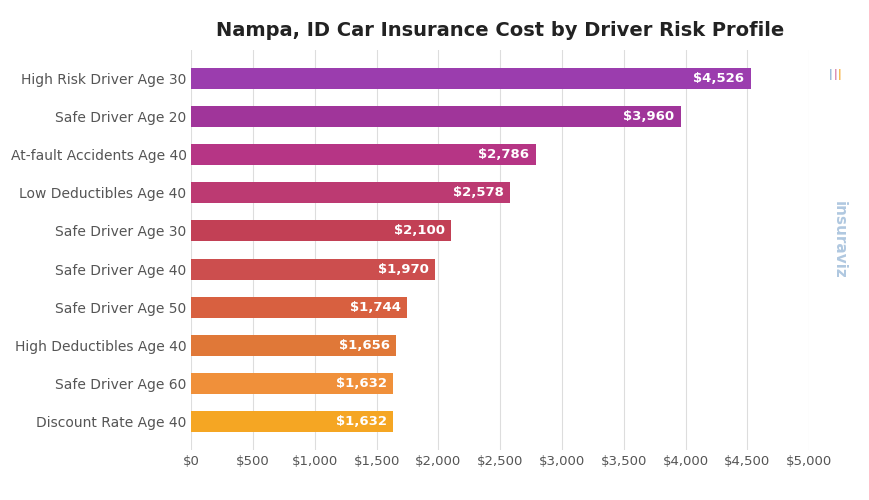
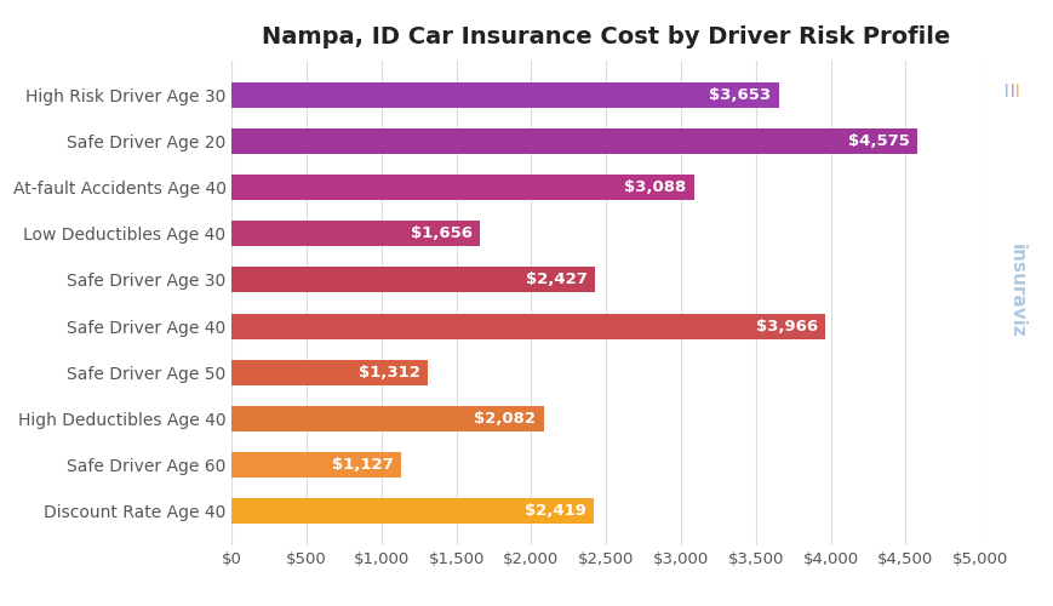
High Risk Driver Age 30: $4,526 -> $3,653
Safe Driver Age 20: $3,960 -> $4,575
At-fault Accidents Age 40: $2,786 -> $3,088
Low Deductibles Age 40: $2,578 -> $1,656
Safe Driver Age 30: $2,100 -> $2,427
Safe Driver Age 40: $1,970 -> $3,966
Safe Driver Age 50: $1,744 -> $1,312
High Deductibles Age 40: $1,656 -> $2,082
Safe Driver Age 60: $1,632 -> $1,127
Discount Rate Age 40: $1,632 -> $2,419
